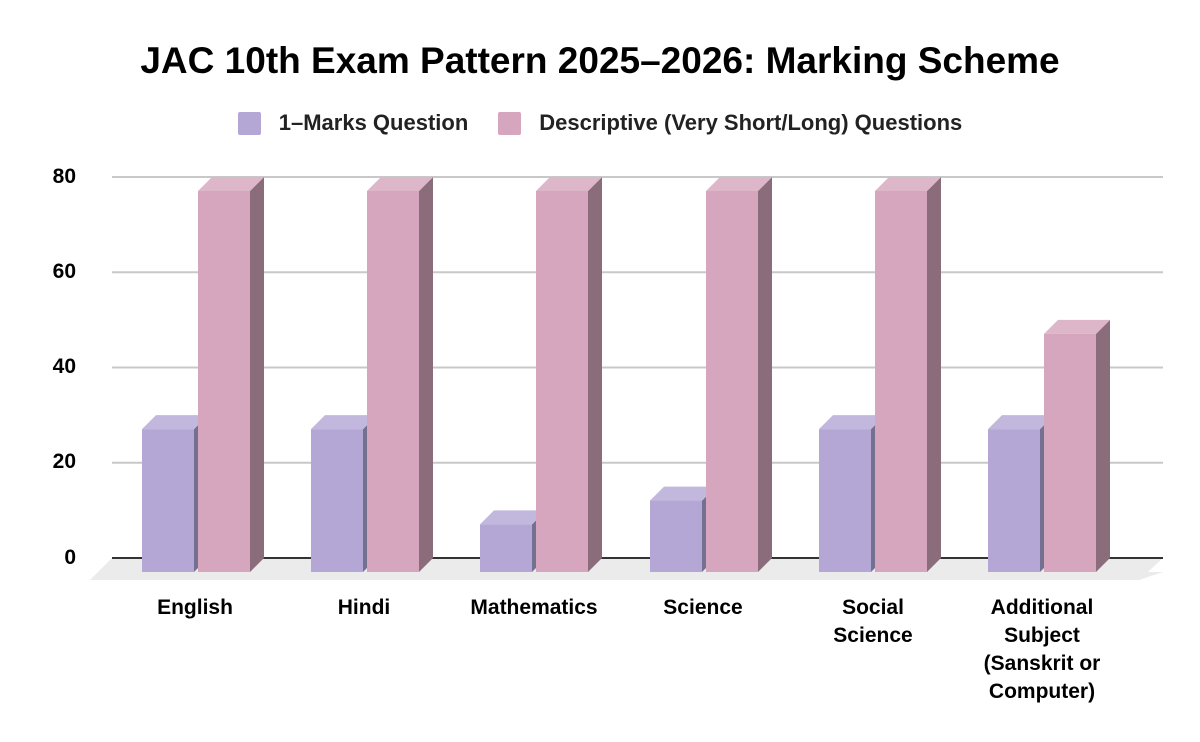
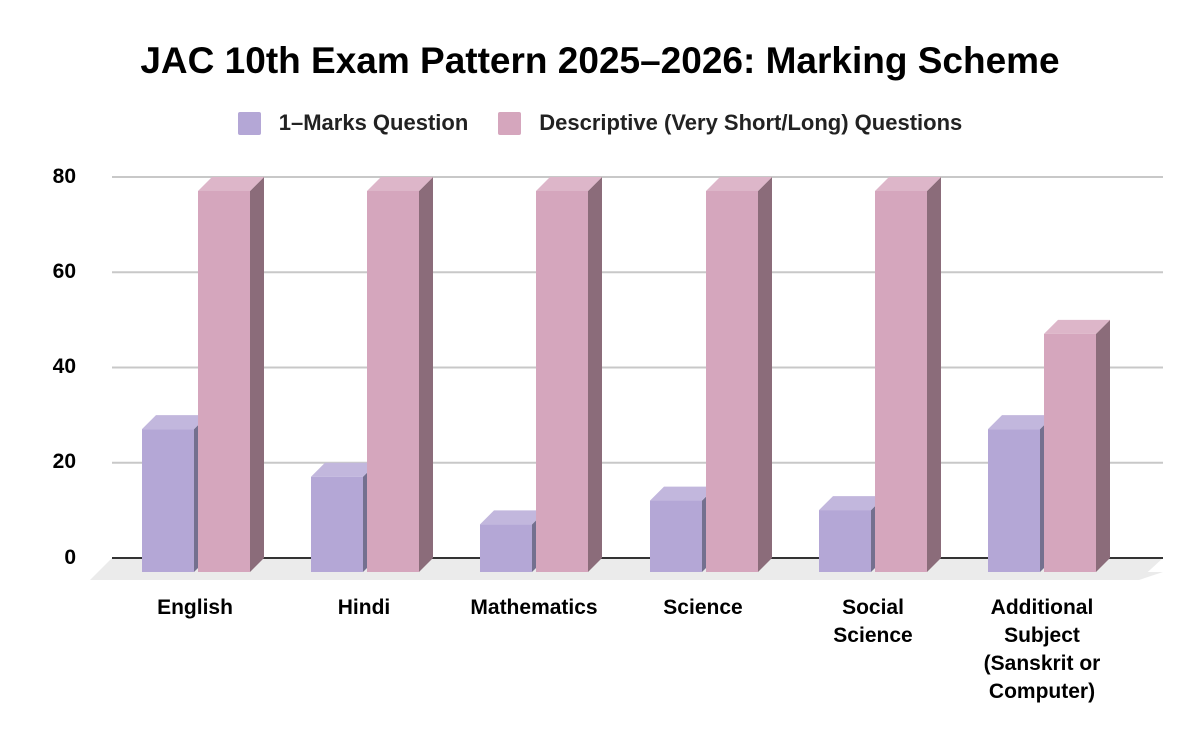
1–Marks Question/Hindi: 30 -> 20
1–Marks Question/Social Science: 30 -> 13
